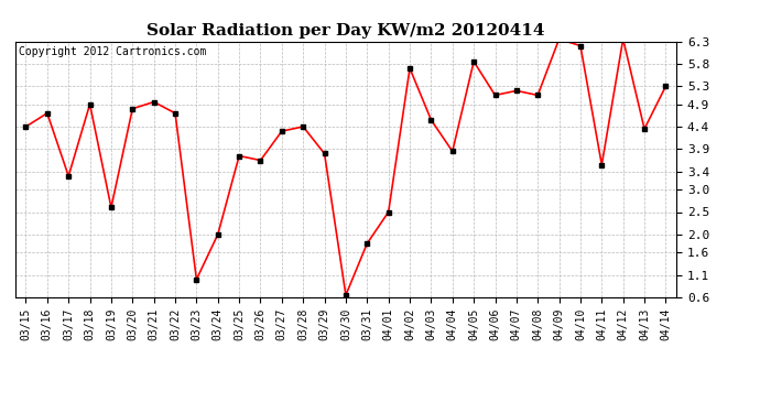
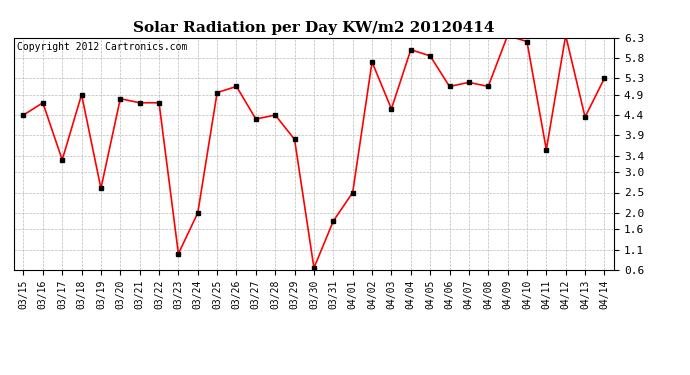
03/21: 4.95 -> 4.70
03/25: 3.75 -> 4.95
03/26: 3.65 -> 5.10
04/04: 3.85 -> 6.00
